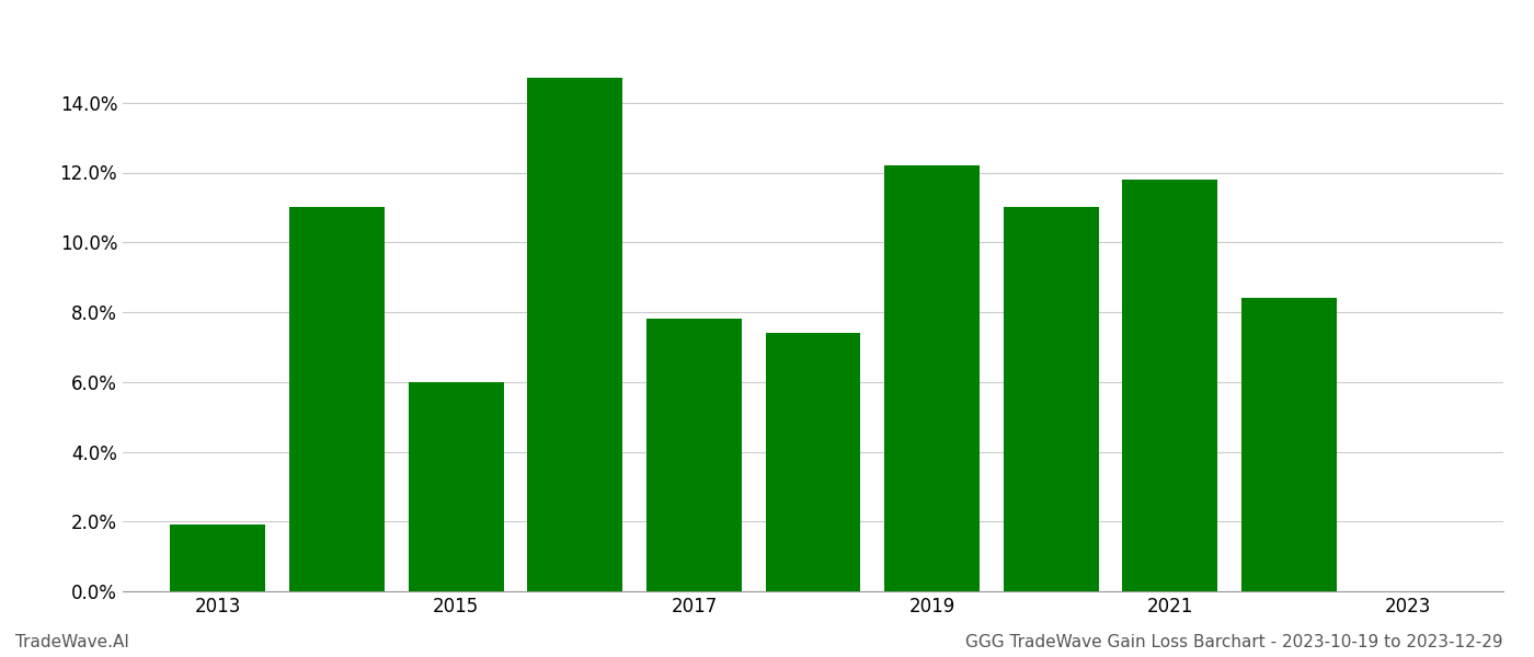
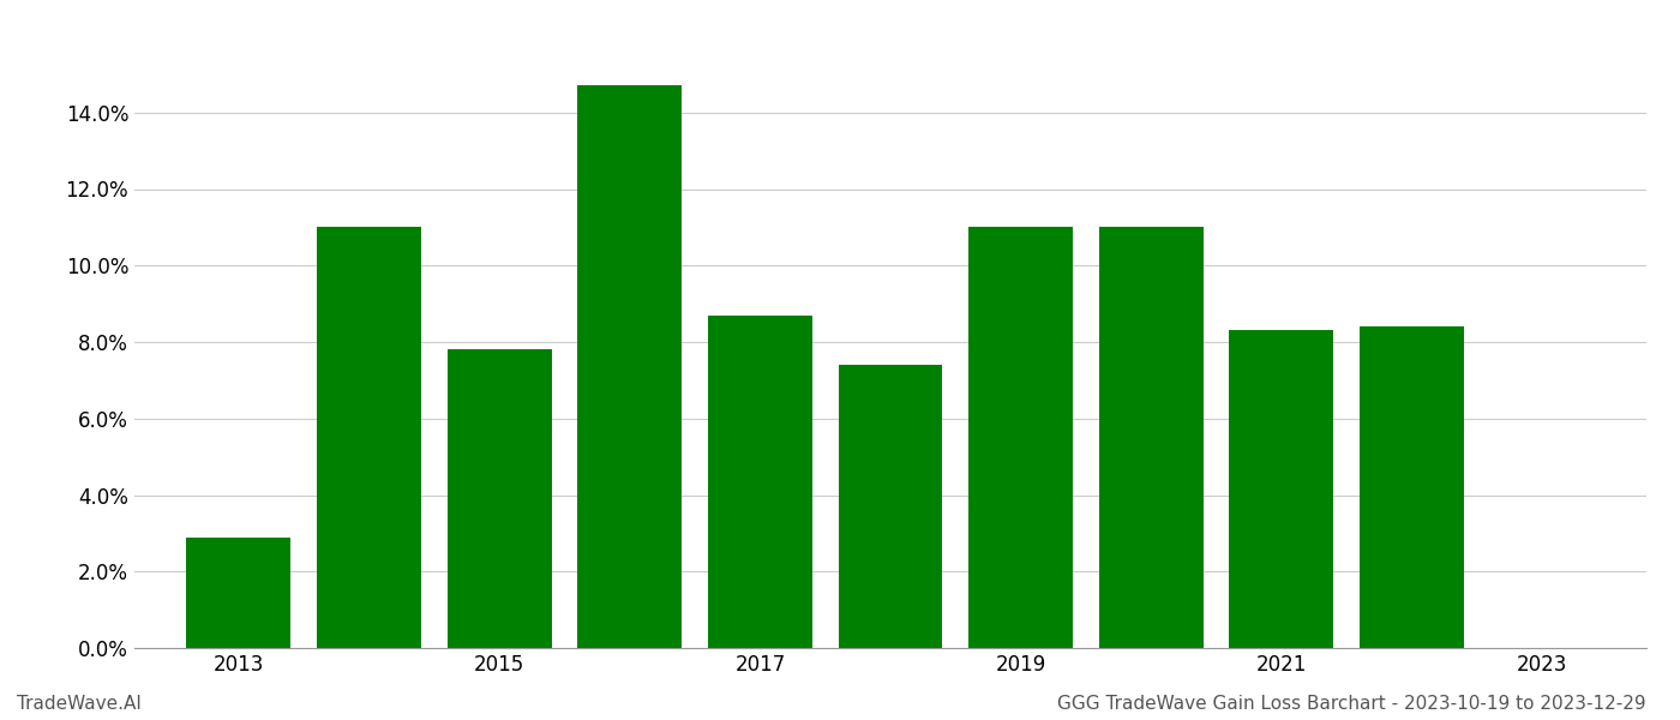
2013: 1.9% -> 2.9%
2015: 6.0% -> 7.8%
2017: 7.8% -> 8.7%
2019: 12.2% -> 11.0%
2021: 11.8% -> 8.3%
